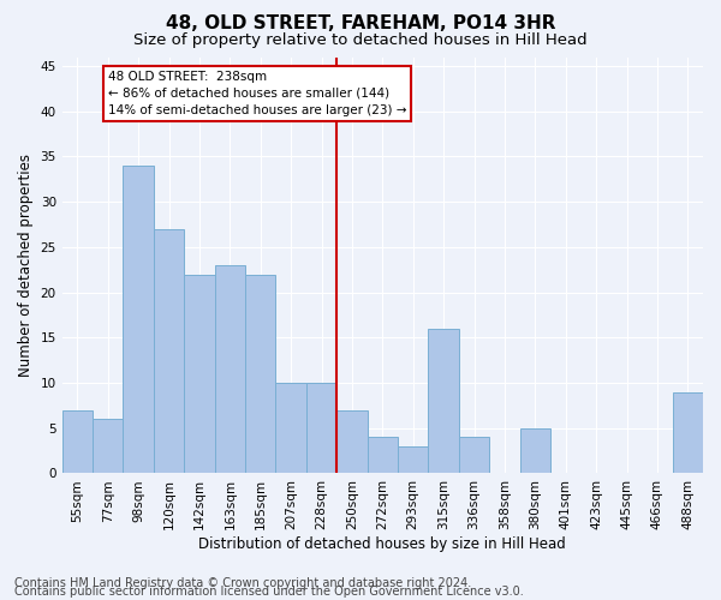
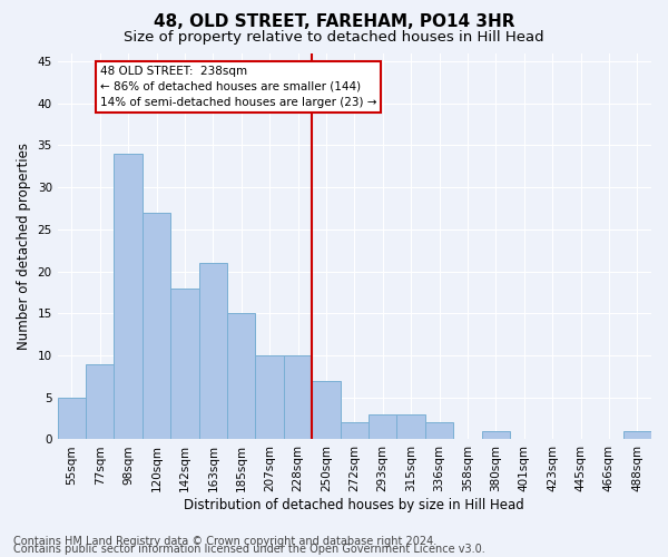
55sqm: 7 -> 5
77sqm: 6 -> 9
142sqm: 22 -> 18
163sqm: 23 -> 21
185sqm: 22 -> 15
272sqm: 4 -> 2
315sqm: 16 -> 3
336sqm: 4 -> 2
380sqm: 5 -> 1
488sqm: 9 -> 1
